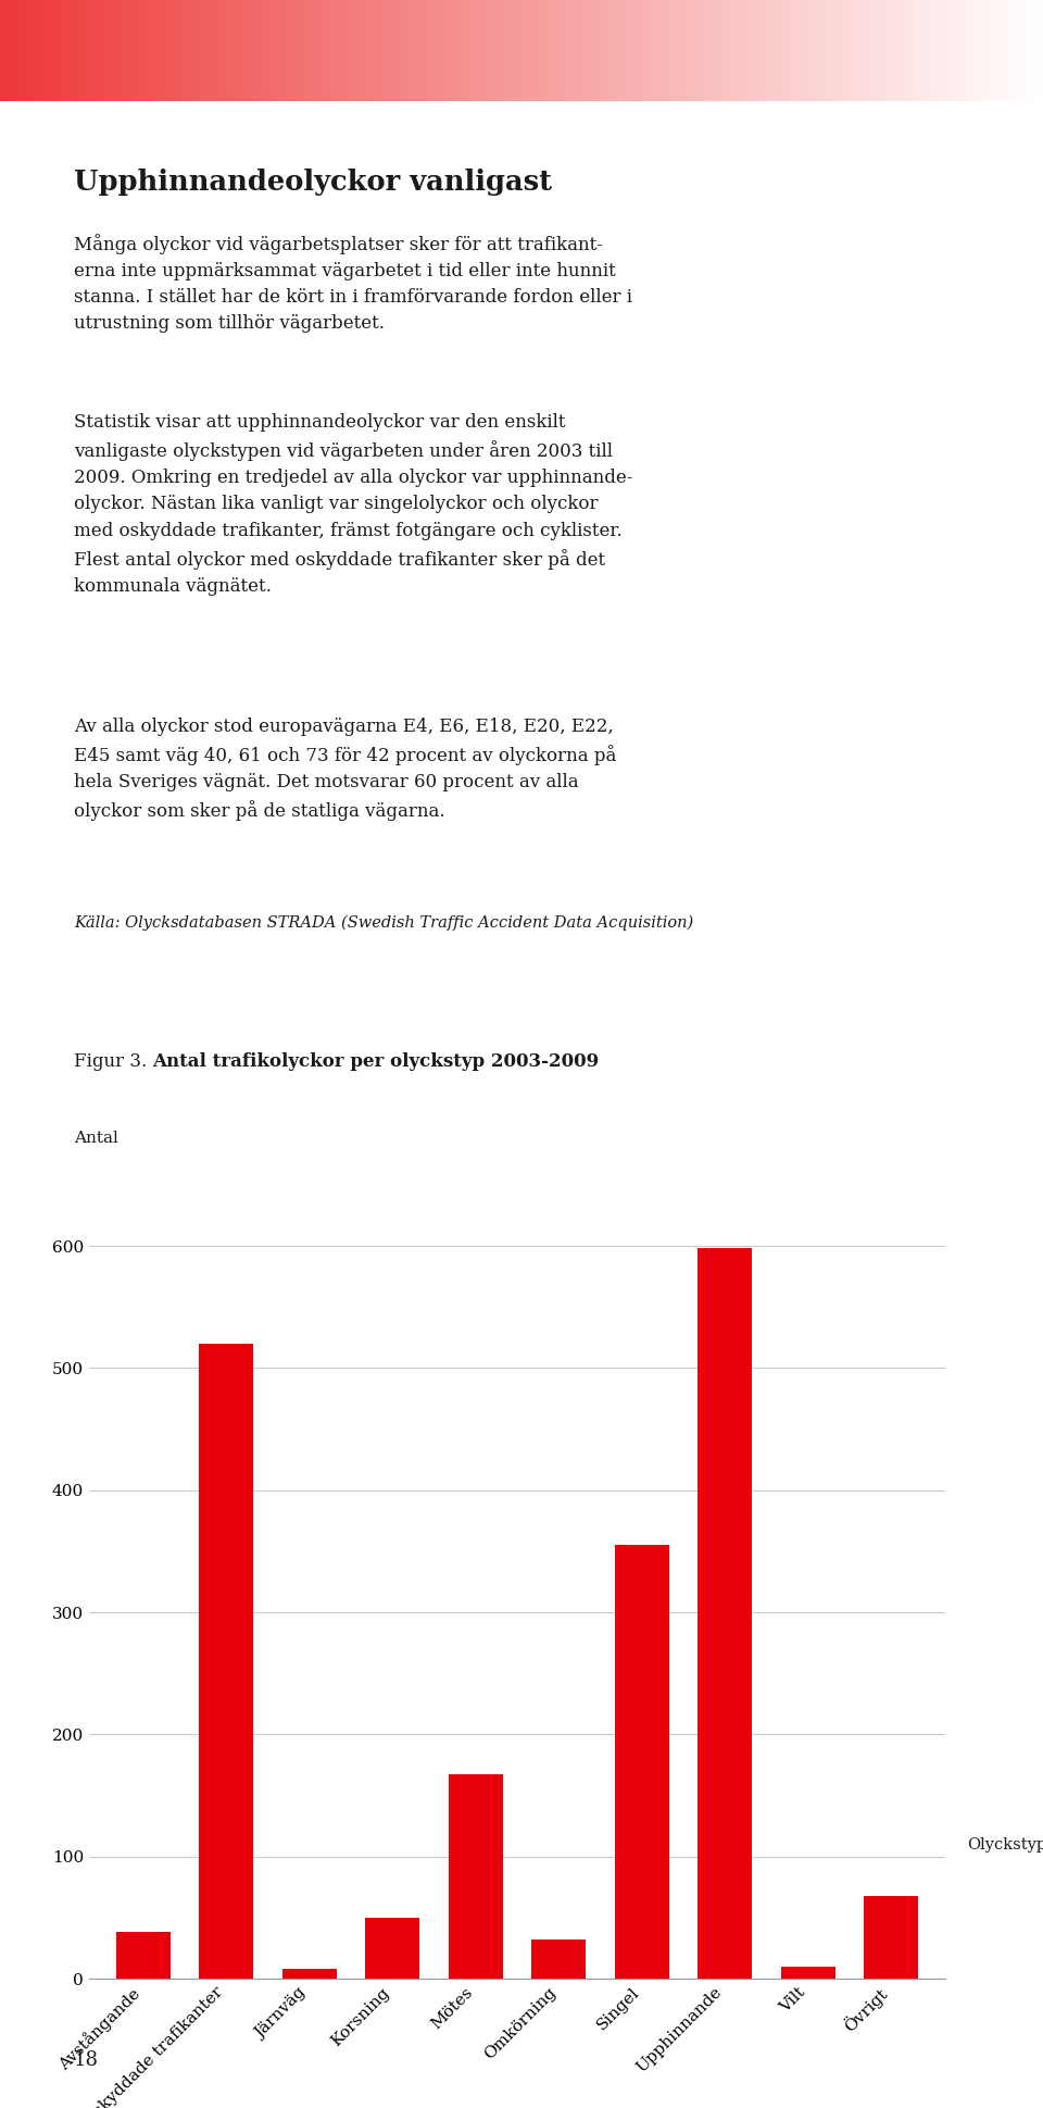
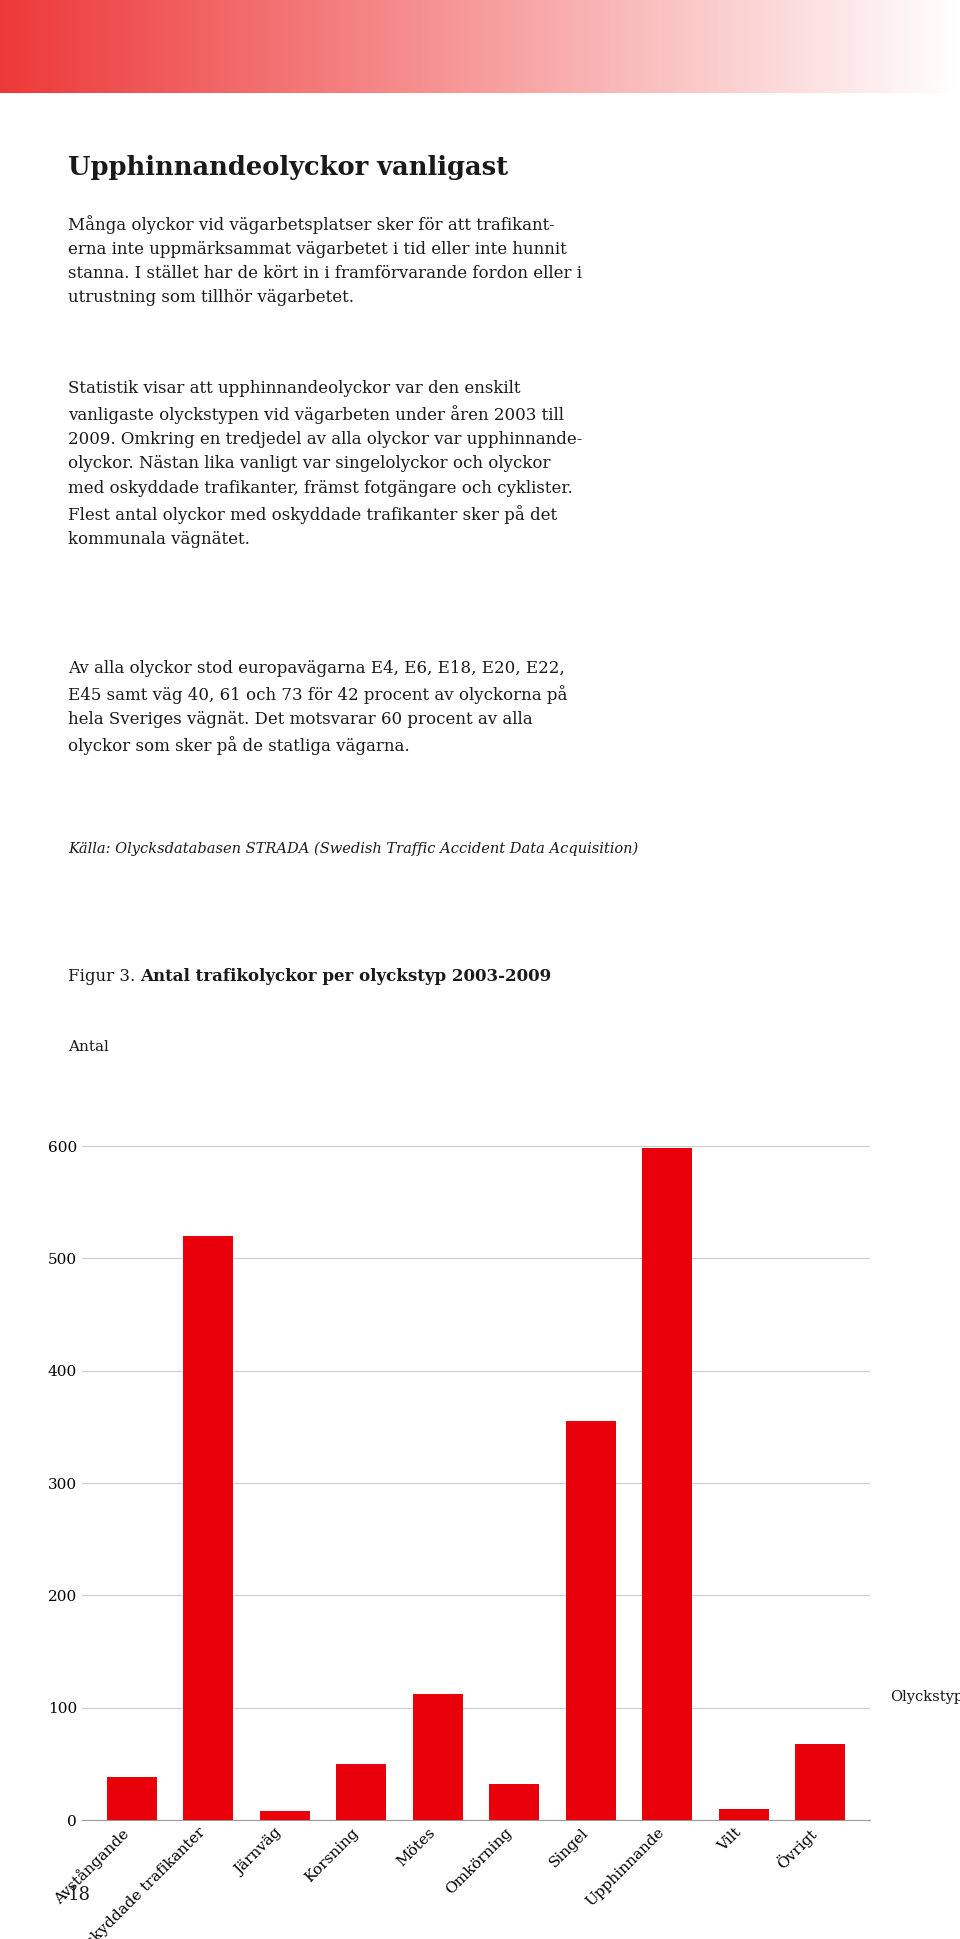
Mötes: 167 -> 112
